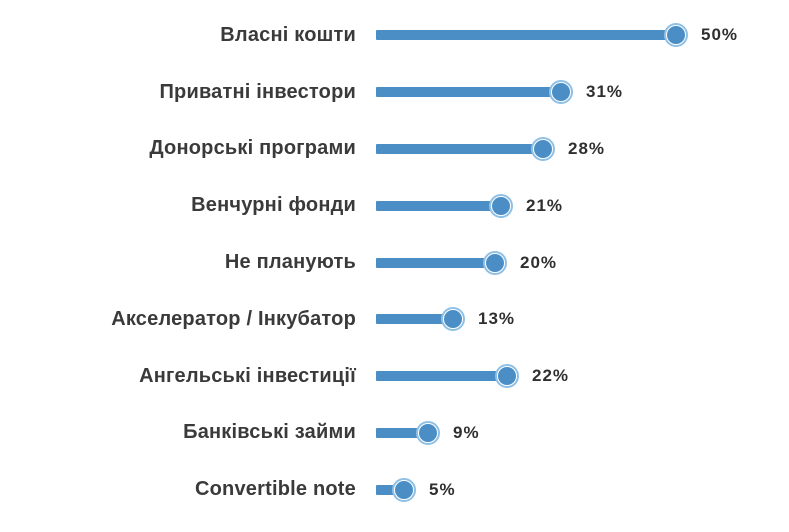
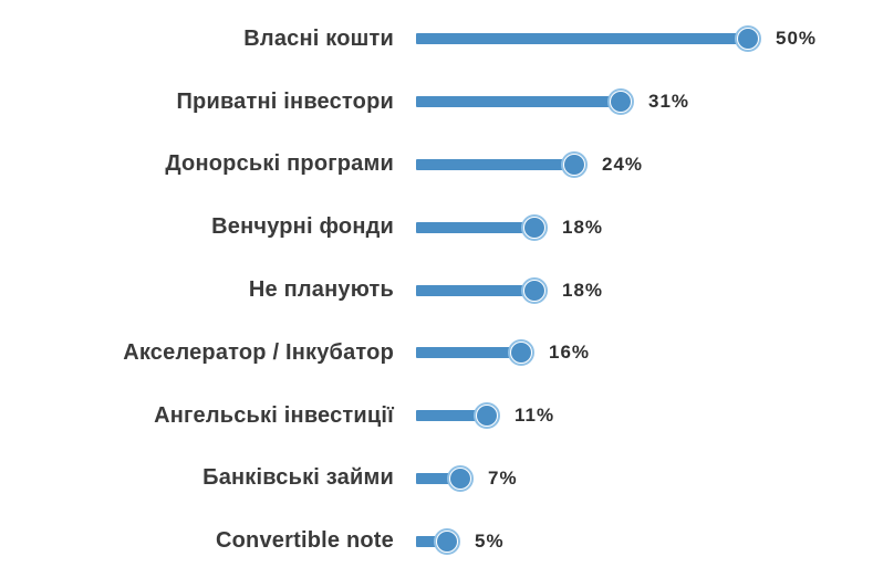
Донорські програми: 28% -> 24%
Венчурні фонди: 21% -> 18%
Не планують: 20% -> 18%
Акселератор / Інкубатор: 13% -> 16%
Ангельські інвестиції: 22% -> 11%
Банківські займи: 9% -> 7%
